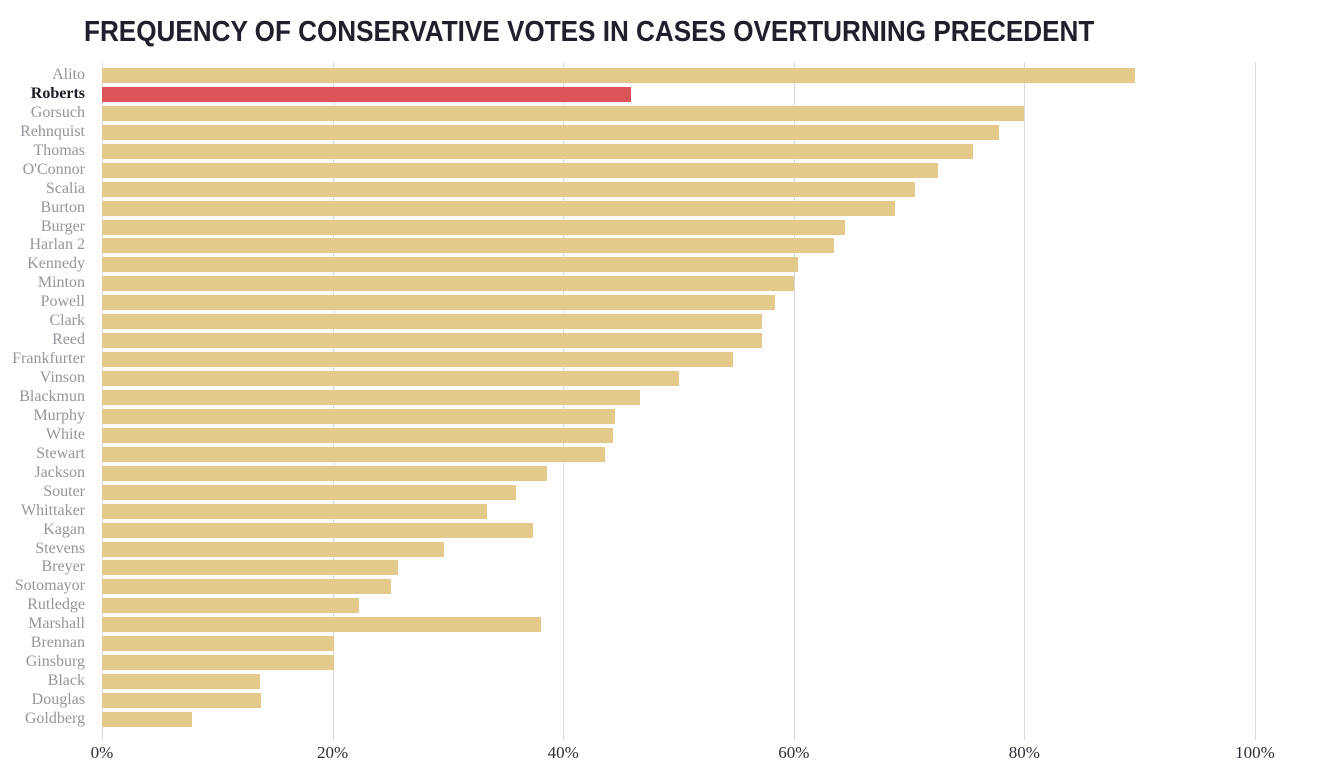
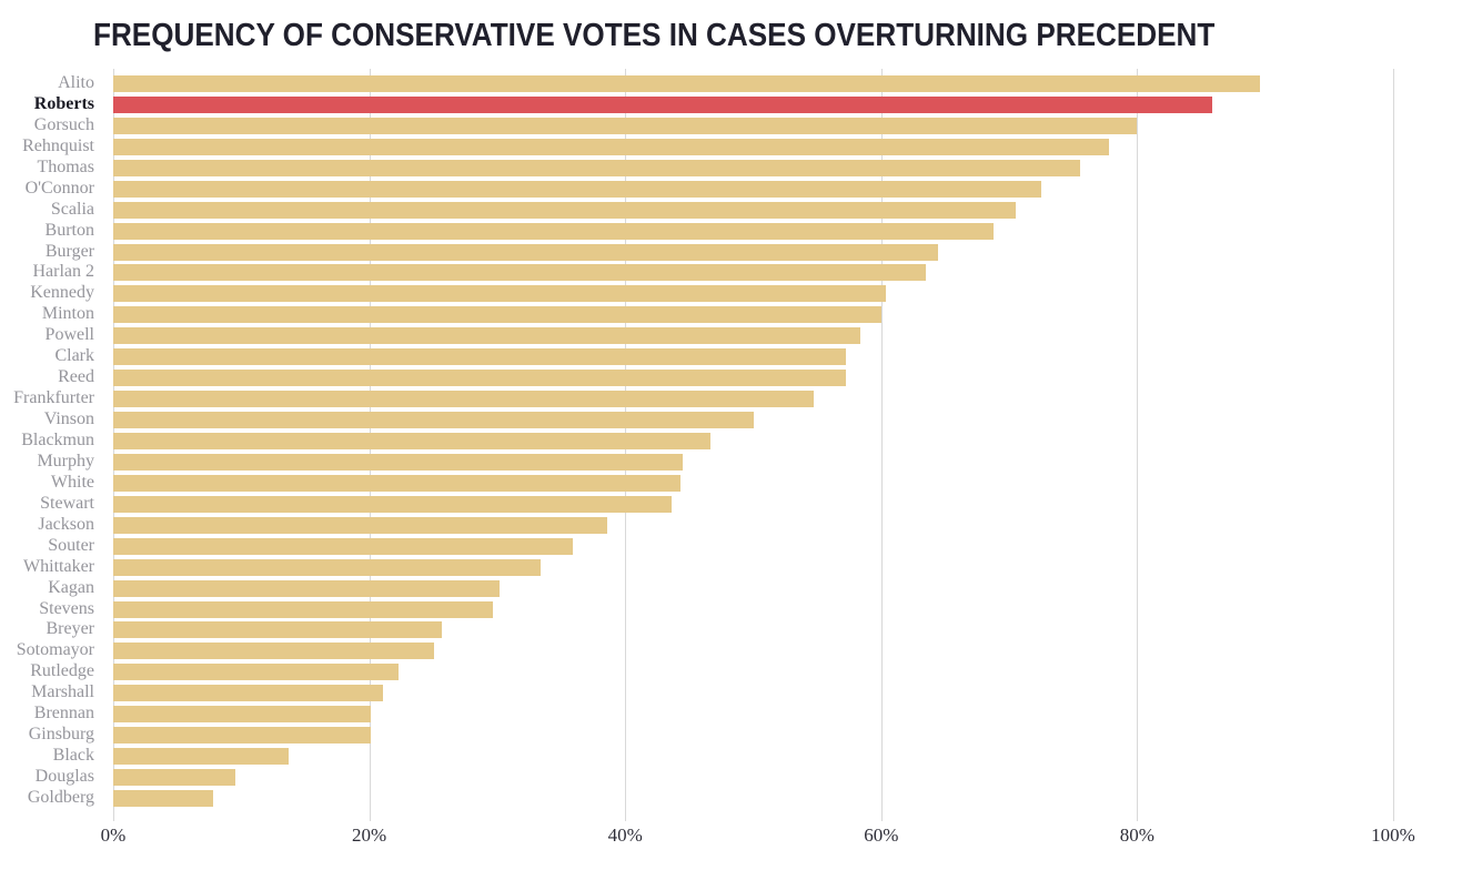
Roberts: 45.9% -> 85.9%
Kagan: 37.4% -> 30.2%
Marshall: 38.1% -> 21.1%
Douglas: 13.8% -> 9.5%
